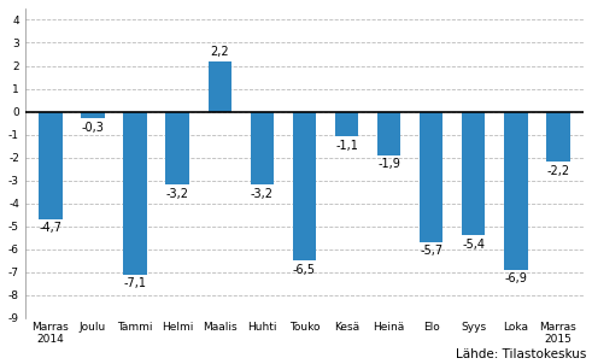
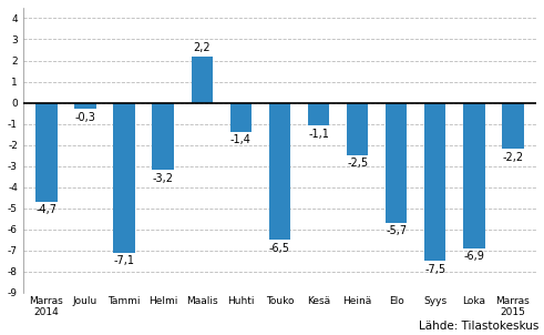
Huhti: -3,2 -> -1,4
Heinä: -1,9 -> -2,5
Syys: -5,4 -> -7,5
